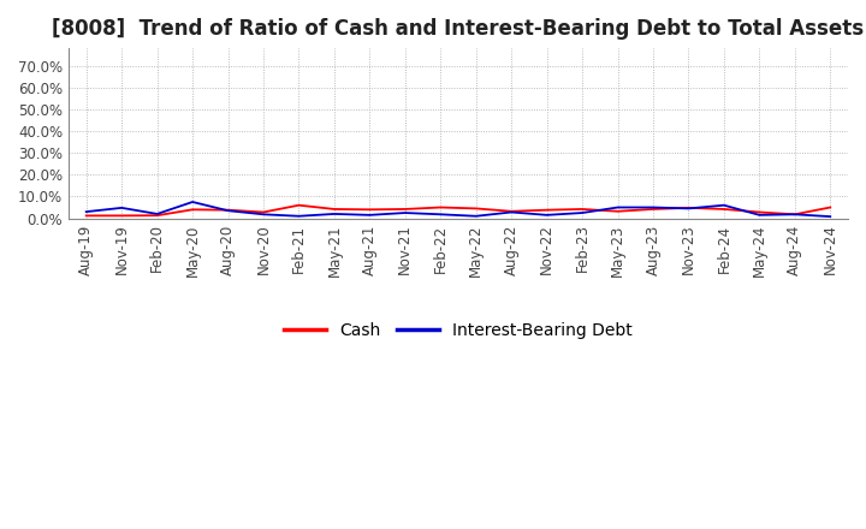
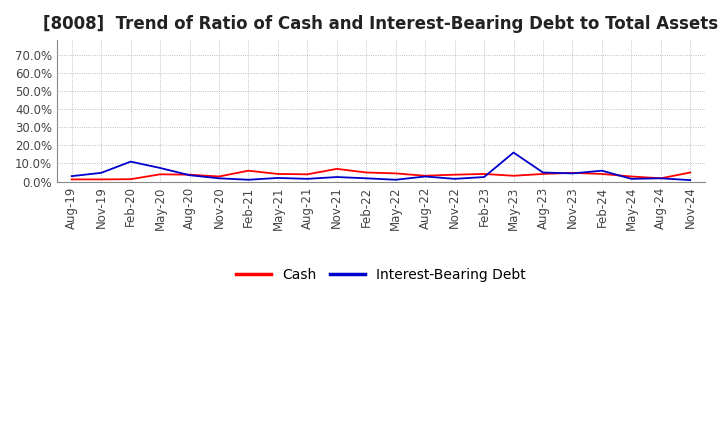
Interest-Bearing Debt/Feb-20: 2% -> 11%
Cash/Nov-21: 4% -> 7%
Interest-Bearing Debt/May-23: 5% -> 16%
